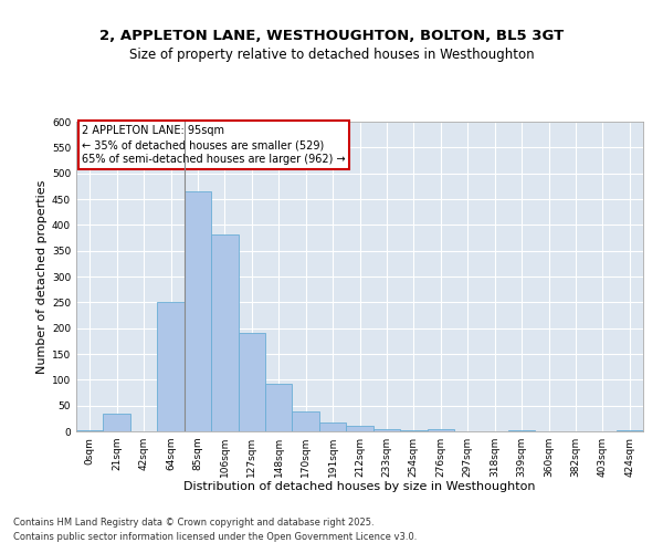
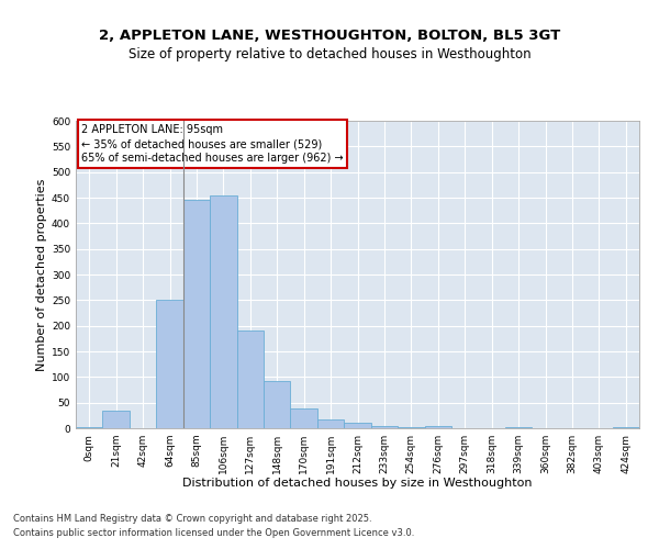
85sqm: 466 -> 445
106sqm: 382 -> 455
